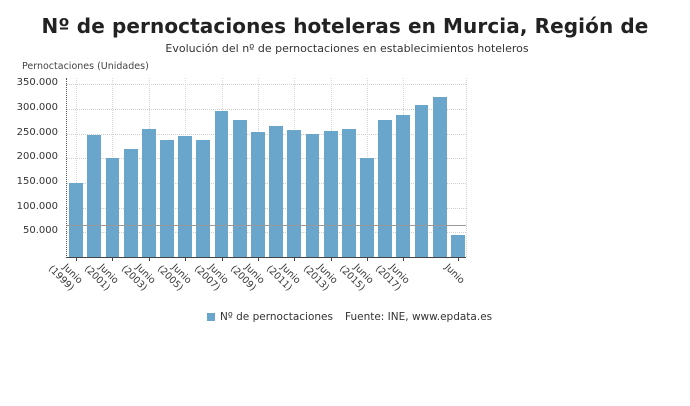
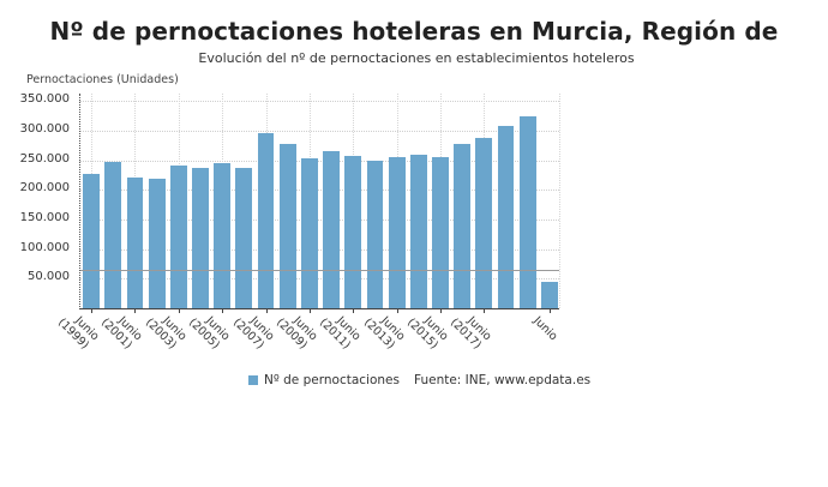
Junio (1999): 150000 -> 230000
Junio (2001): 200000 -> 220000
Junio (2003): 260000 -> 240000
Junio (2015): 200000 -> 260000
